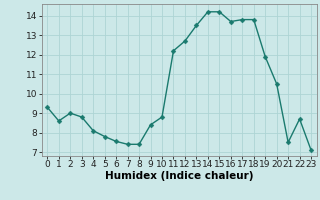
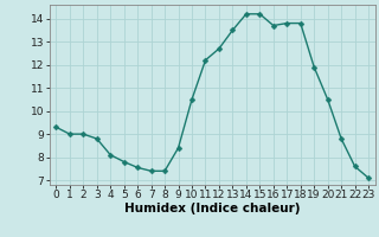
1: 8.6 -> 9.0
10: 8.8 -> 10.5
21: 7.5 -> 8.8
22: 8.7 -> 7.6
